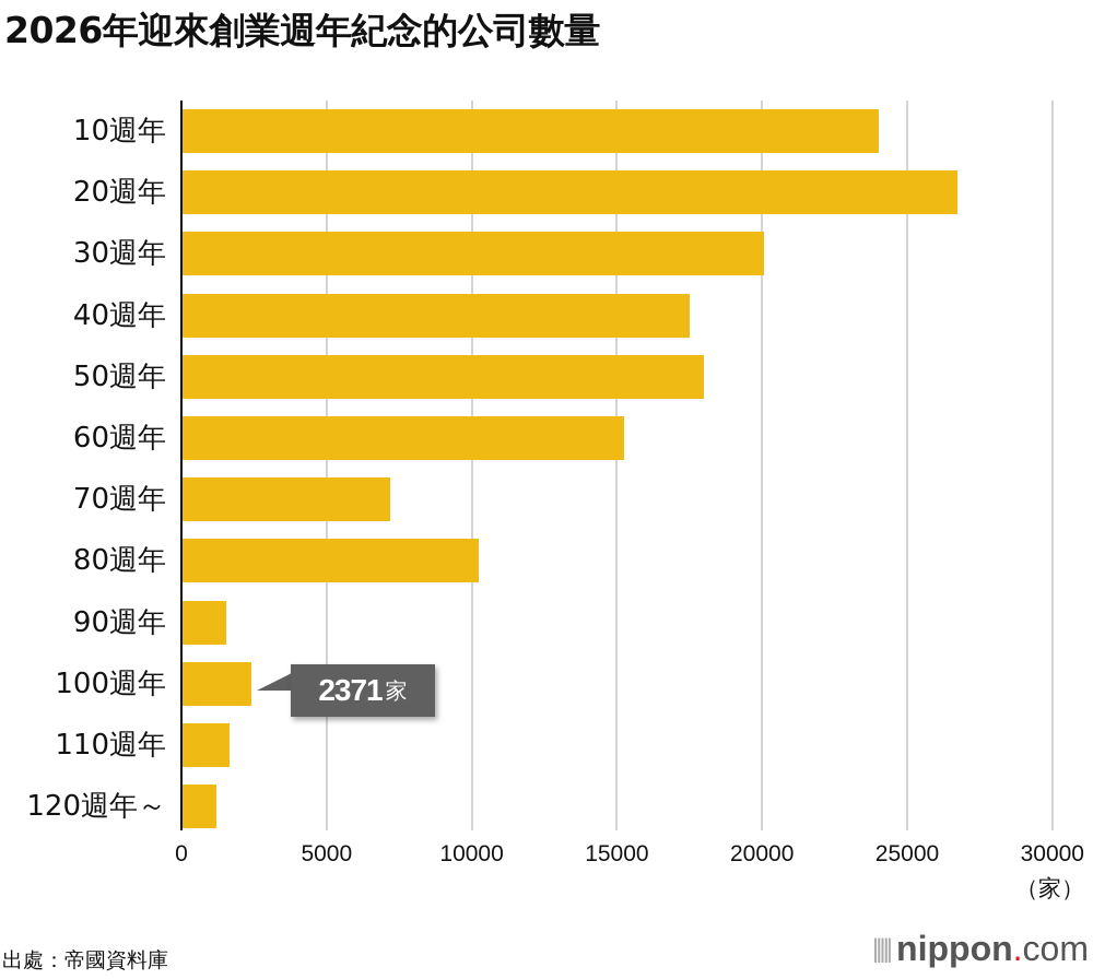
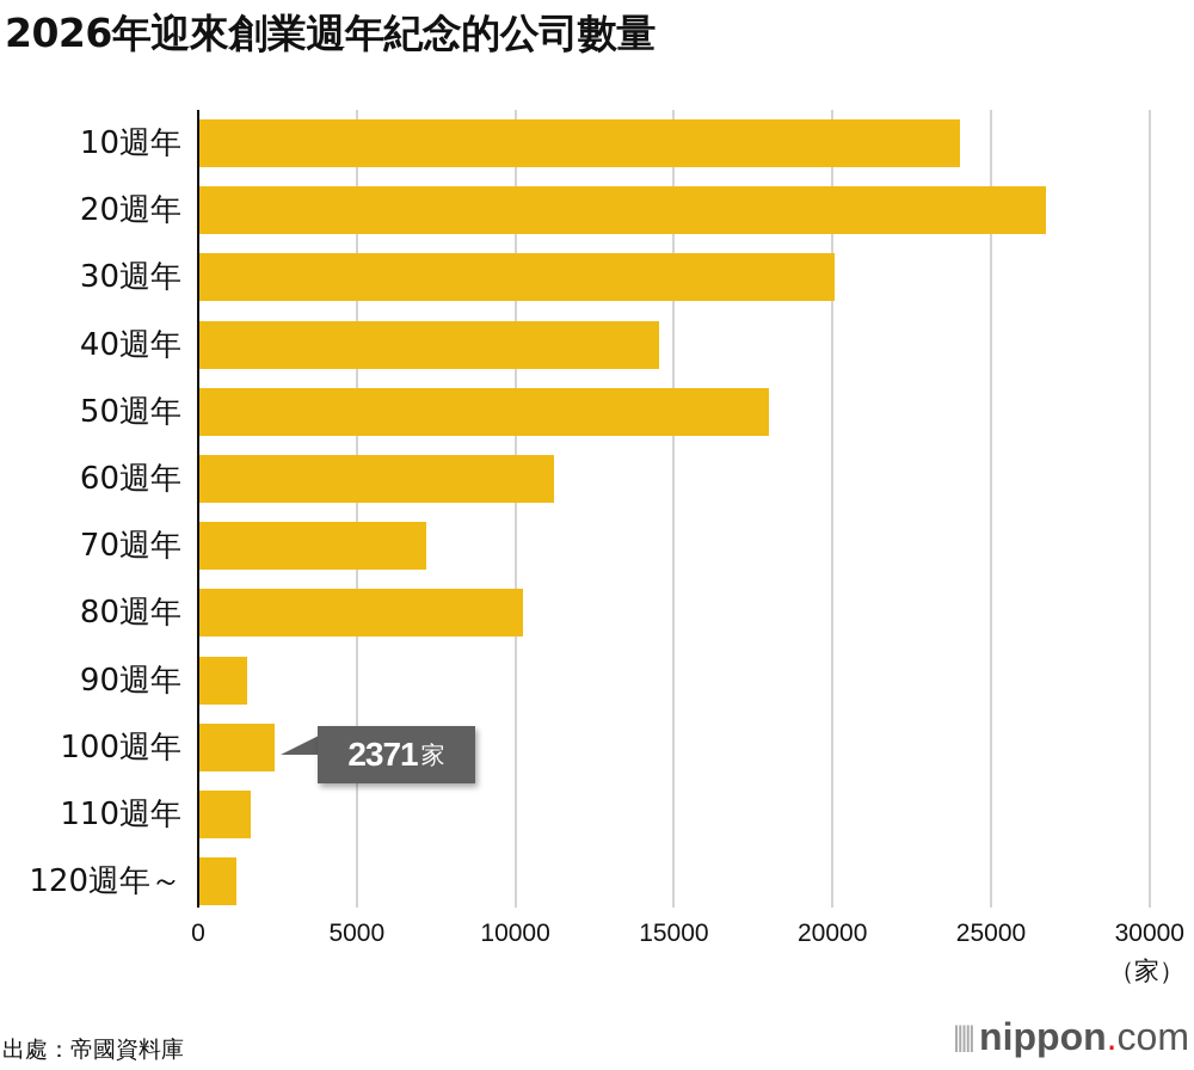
40週年: 17500 -> 14500
60週年: 15200 -> 11200
